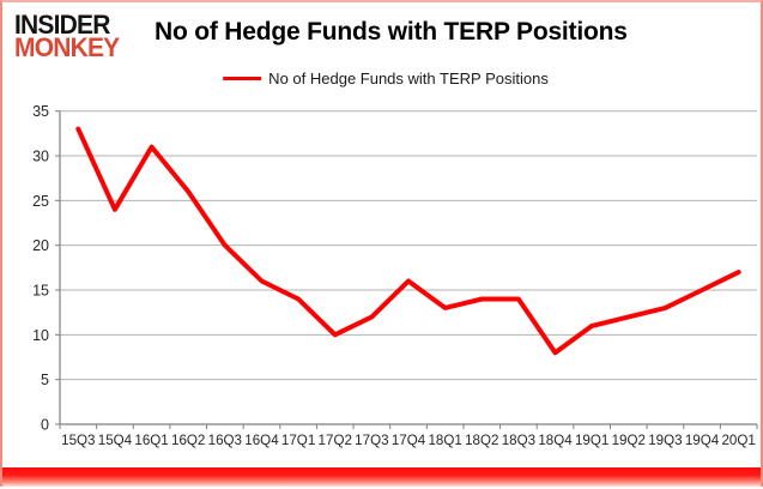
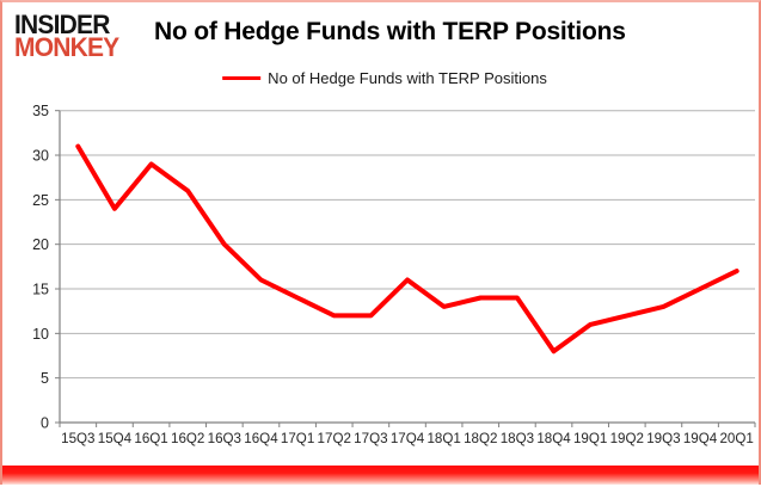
15Q3: 33 -> 31
16Q1: 31 -> 29
17Q2: 10 -> 12
